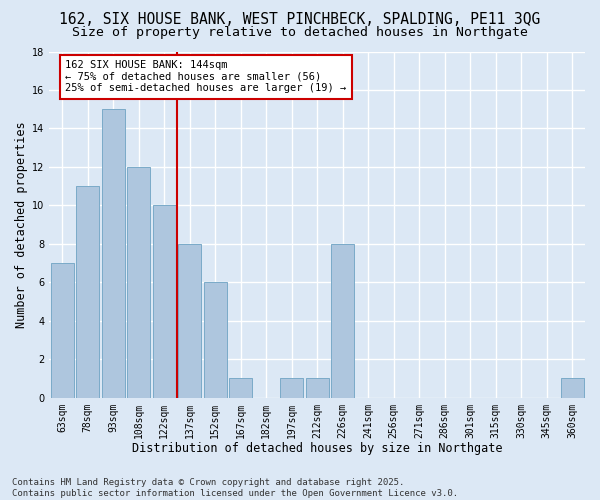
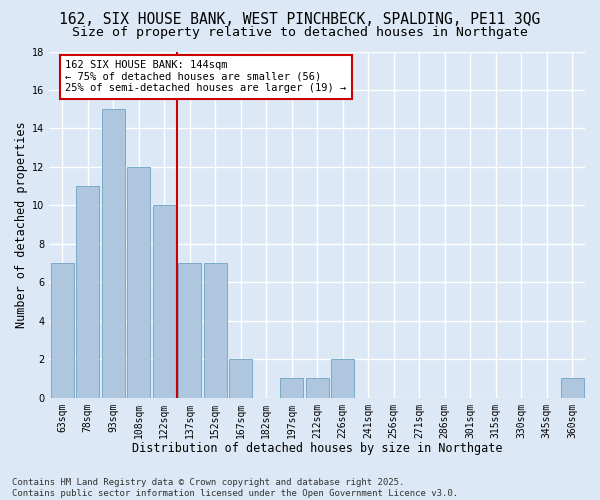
137sqm: 8 -> 7
152sqm: 6 -> 7
167sqm: 1 -> 2
226sqm: 8 -> 2
